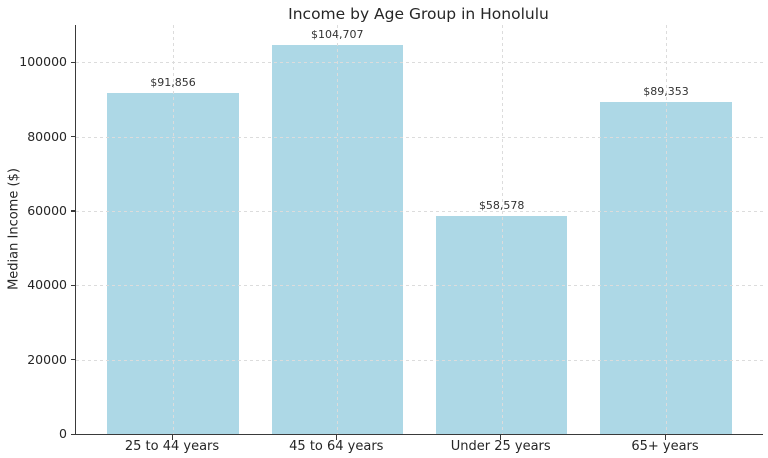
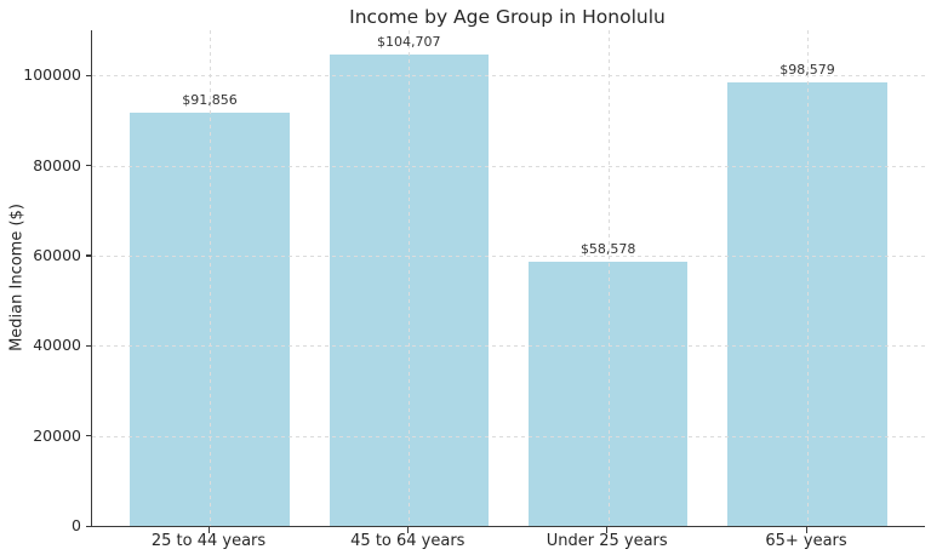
65+ years: $89,353 -> $98,579
